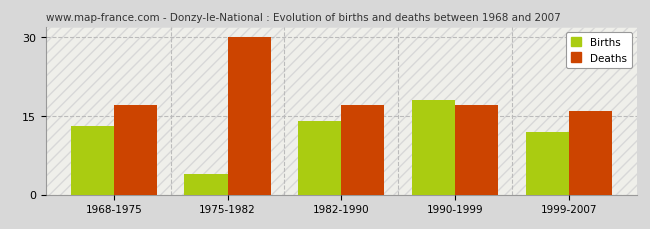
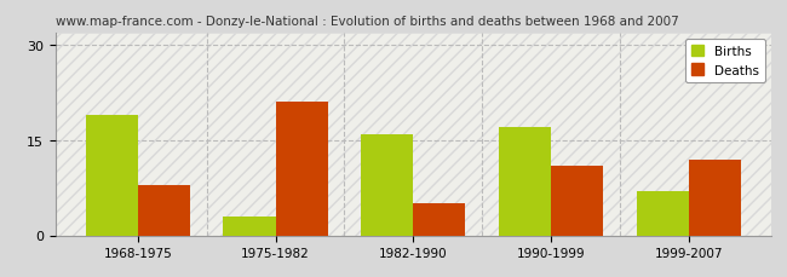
Births/1968-1975: 13 -> 19
Deaths/1968-1975: 17 -> 8
Births/1975-1982: 4 -> 3
Deaths/1975-1982: 30 -> 21
Births/1982-1990: 14 -> 16
Deaths/1982-1990: 17 -> 5
Births/1990-1999: 18 -> 17
Deaths/1990-1999: 17 -> 11
Births/1999-2007: 12 -> 7
Deaths/1999-2007: 16 -> 12
